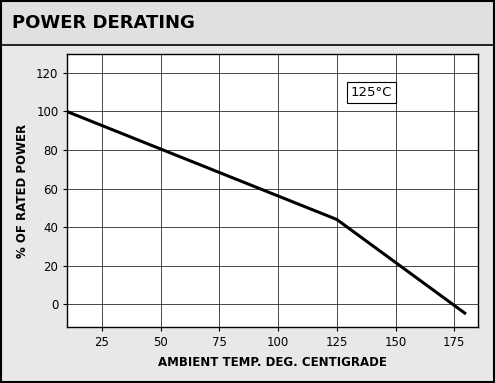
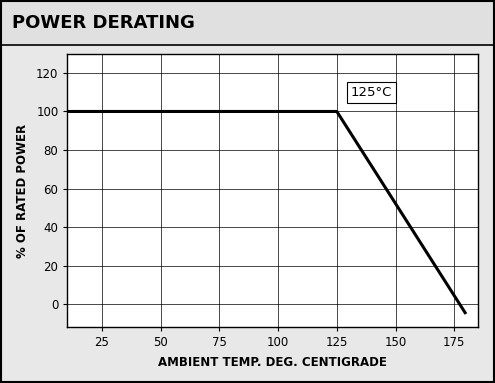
125: 44 -> 100
